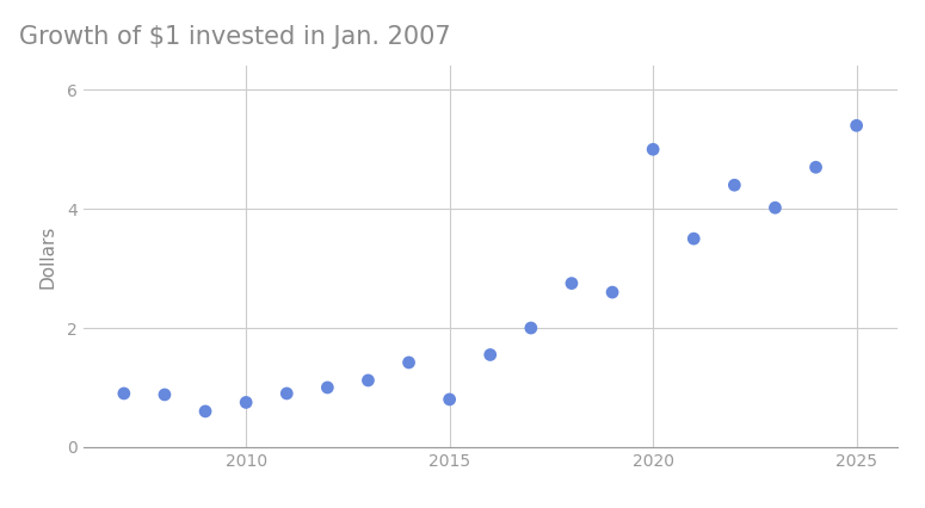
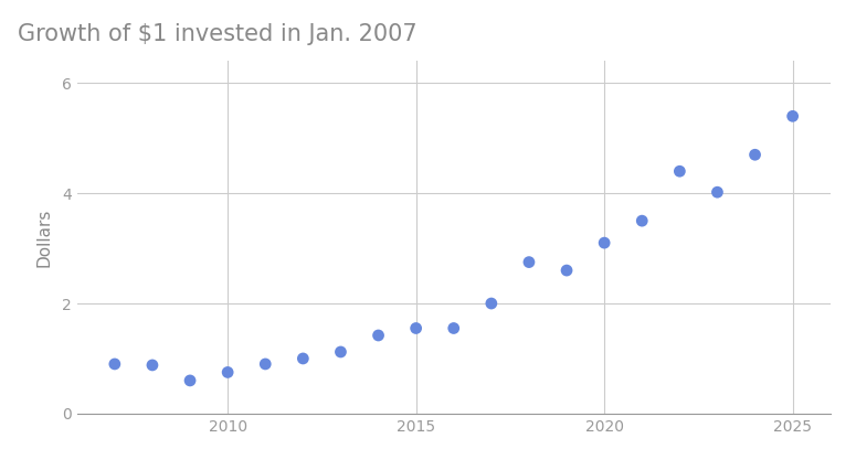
2015: 0.80 -> 1.55
2020: 5.00 -> 3.10
